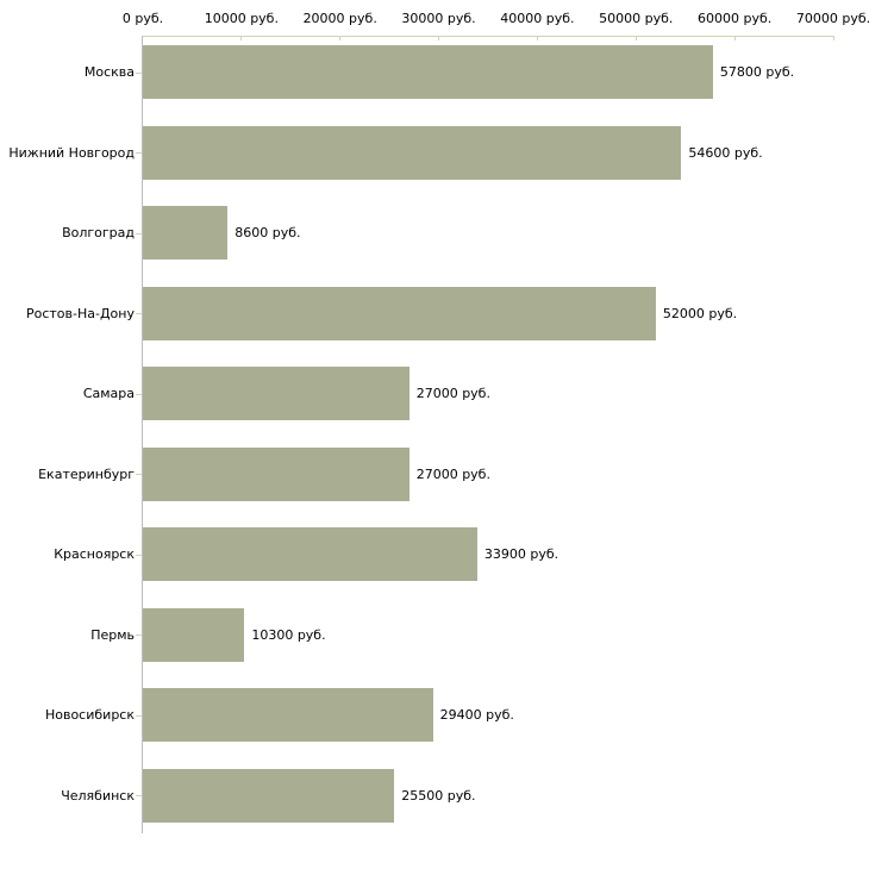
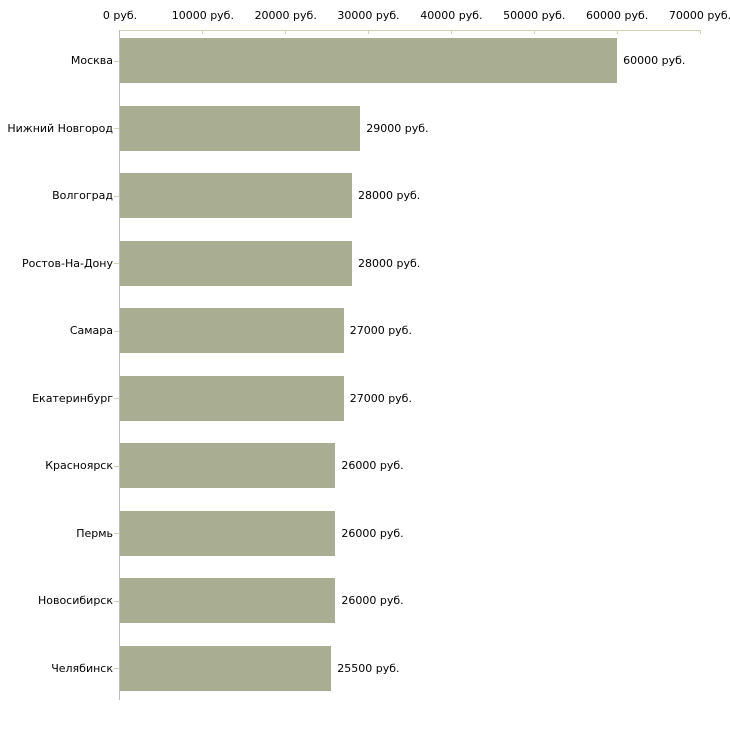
Москва: 57800 -> 60000
Нижний Новгород: 54600 -> 29000
Волгоград: 8600 -> 28000
Ростов-На-Дону: 52000 -> 28000
Красноярск: 33900 -> 26000
Пермь: 10300 -> 26000
Новосибирск: 29400 -> 26000
